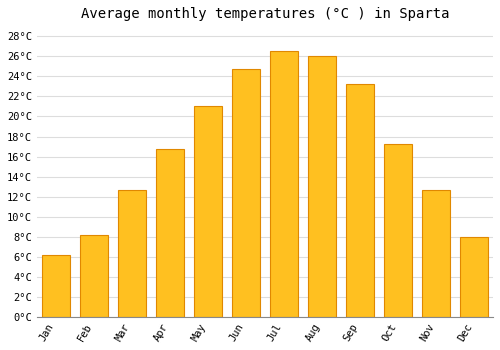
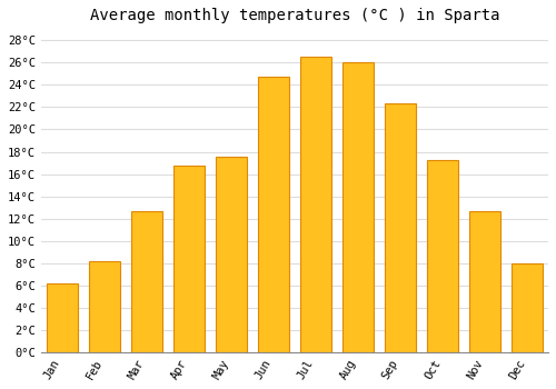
May: 21.0°C -> 17.6°C
Sep: 23.2°C -> 22.3°C
